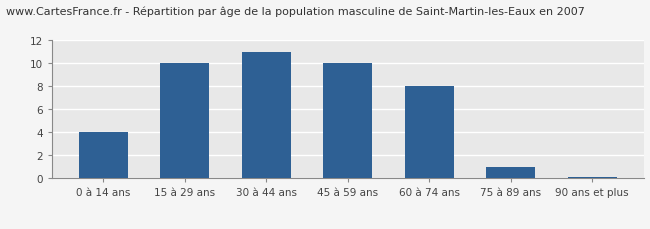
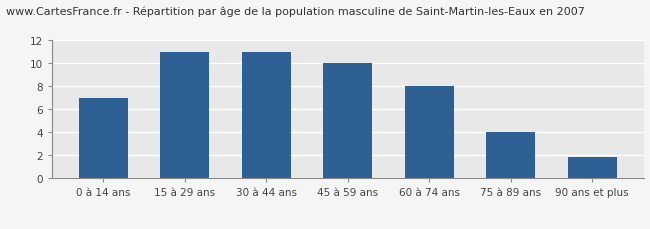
0 à 14 ans: 4.0 -> 7.0
15 à 29 ans: 10.0 -> 11.0
75 à 89 ans: 1.0 -> 4.0
90 ans et plus: 0.1 -> 1.9
